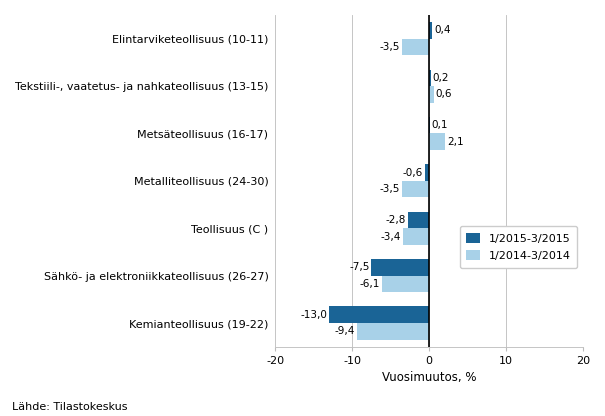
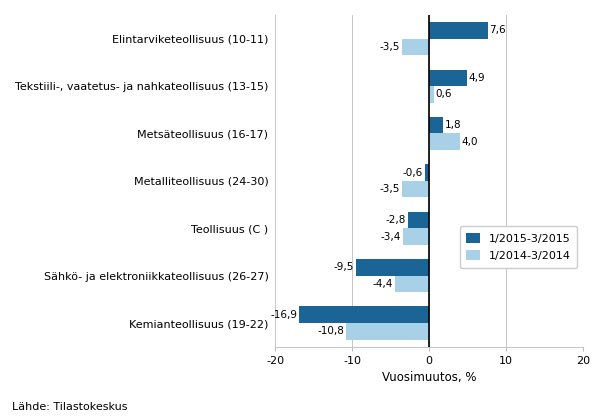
1/2015-3/2015/Elintarviketeollisuus (10-11): 0,4 -> 7,6
1/2015-3/2015/Tekstiili-, vaatetus- ja nahkateollisuus (13-15): 0,2 -> 4,9
1/2015-3/2015/Metsäteollisuus (16-17): 0,1 -> 1,8
1/2014-3/2014/Metsäteollisuus (16-17): 2,1 -> 4,0
1/2015-3/2015/Sähkö- ja elektroniikkateollisuus (26-27): -7,5 -> -9,5
1/2014-3/2014/Sähkö- ja elektroniikkateollisuus (26-27): -6,1 -> -4,4
1/2015-3/2015/Kemianteollisuus (19-22): -13,0 -> -16,9
1/2014-3/2014/Kemianteollisuus (19-22): -9,4 -> -10,8
